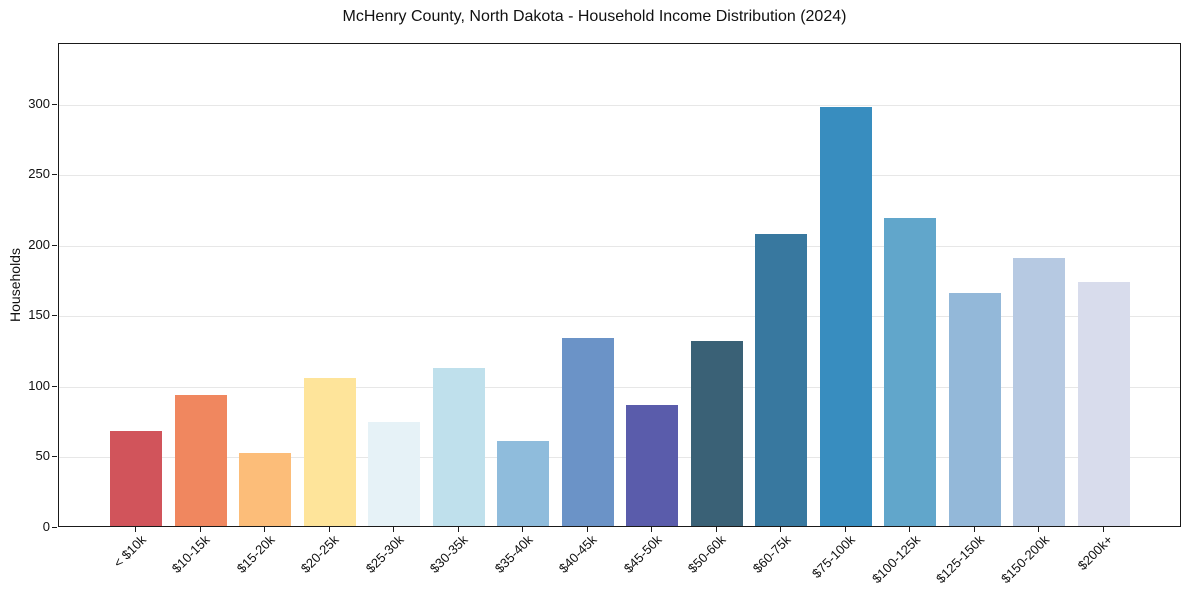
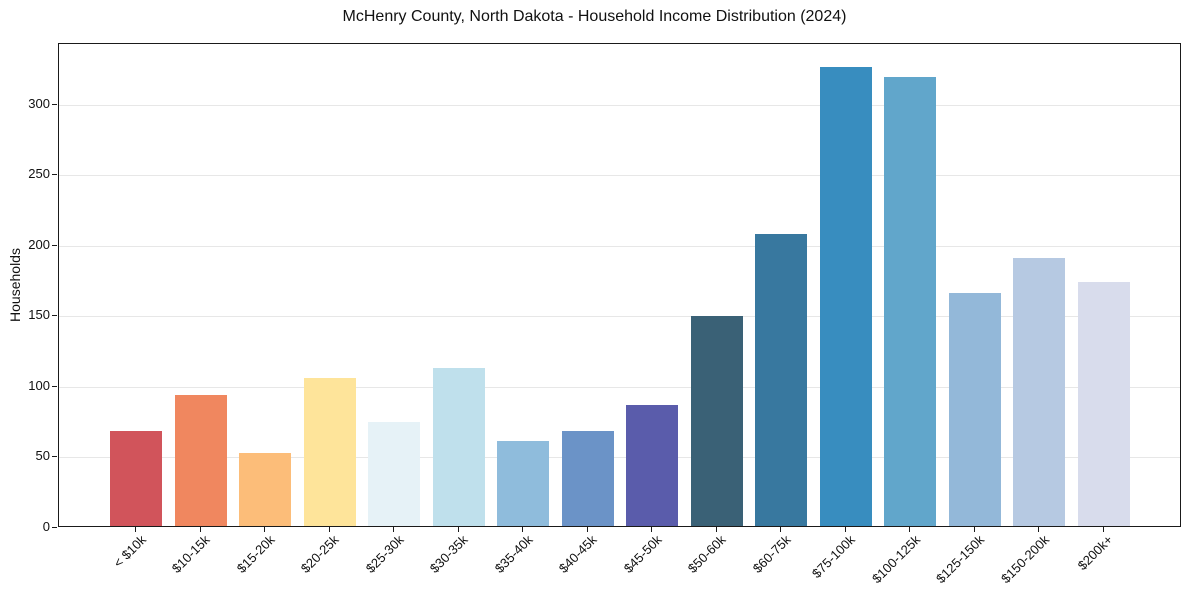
$40-45k: 133 -> 67
$50-60k: 131 -> 149
$75-100k: 297 -> 325
$100-125k: 218 -> 318
